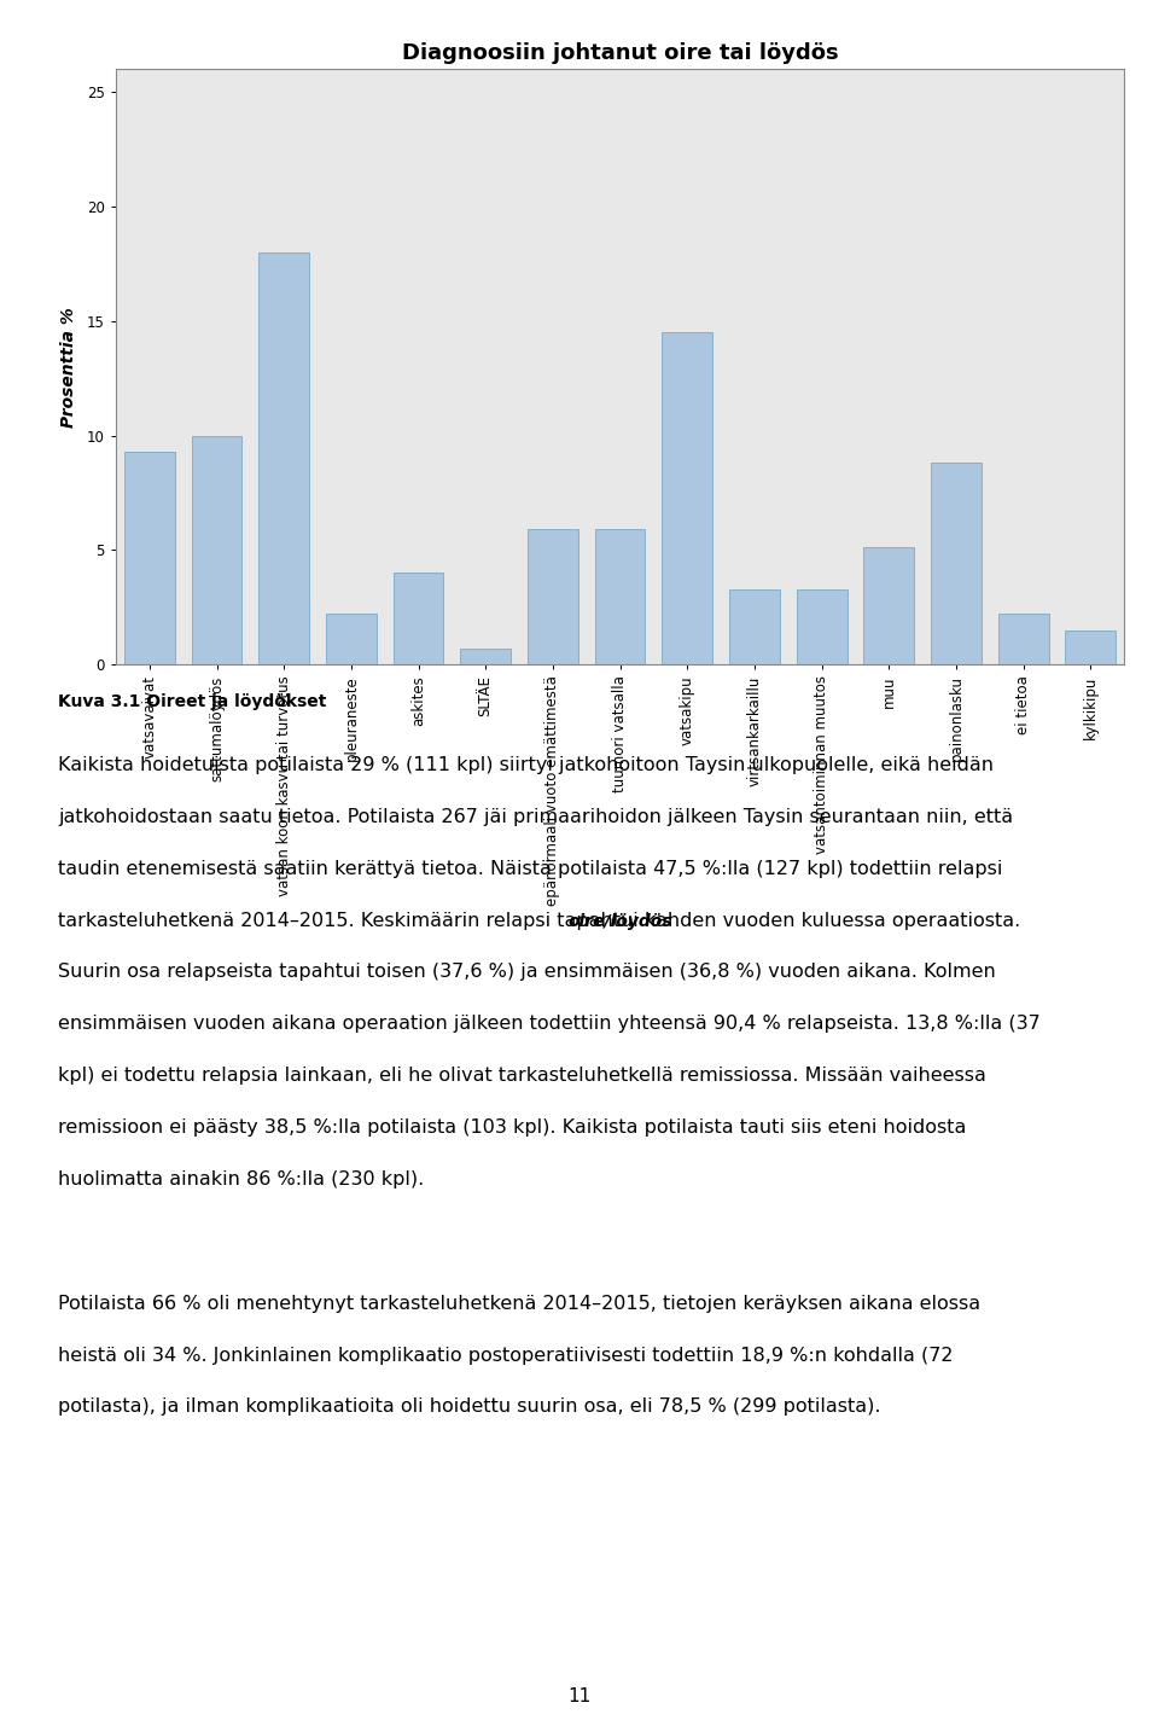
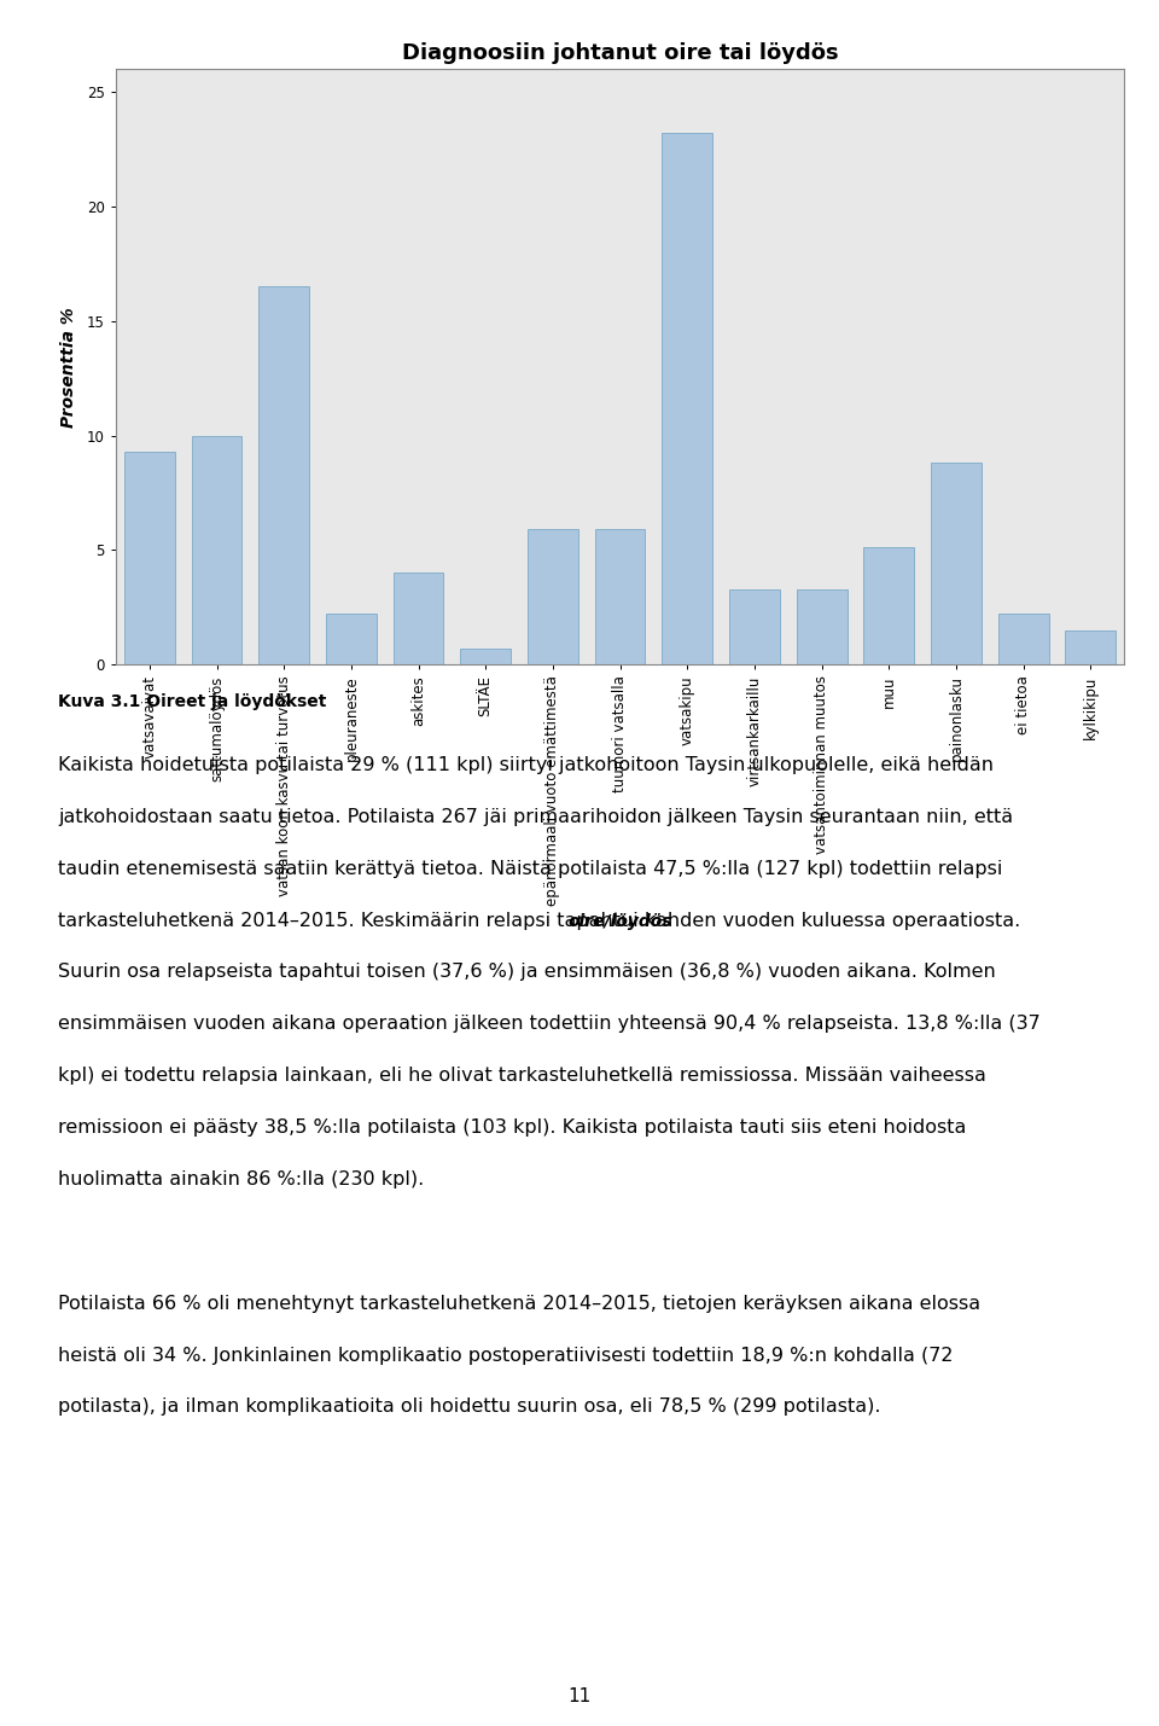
vatsan koon kasvu tai turvotus: 18.0 -> 16.5
vatsakipu: 14.5 -> 23.2
